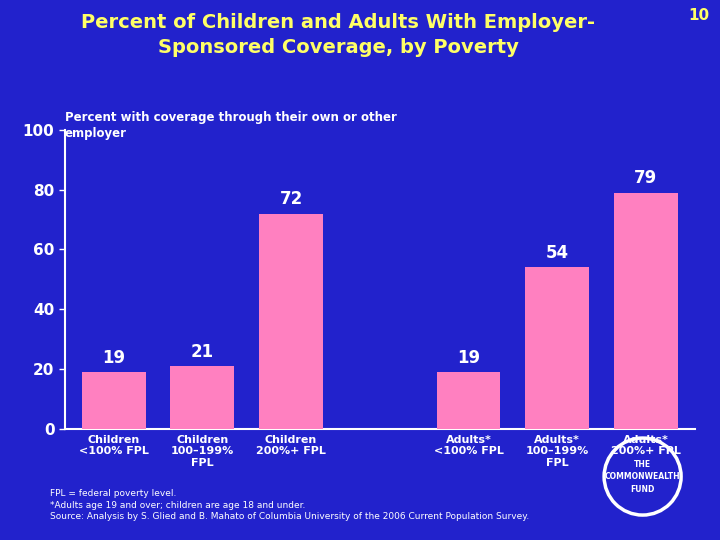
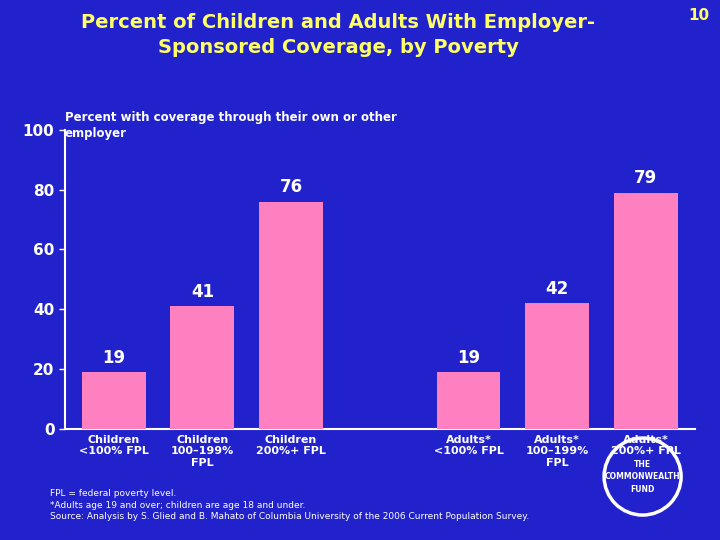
Children 100–199% FPL: 21 -> 41
Children 200%+ FPL: 72 -> 76
Adults* 100–199% FPL: 54 -> 42
